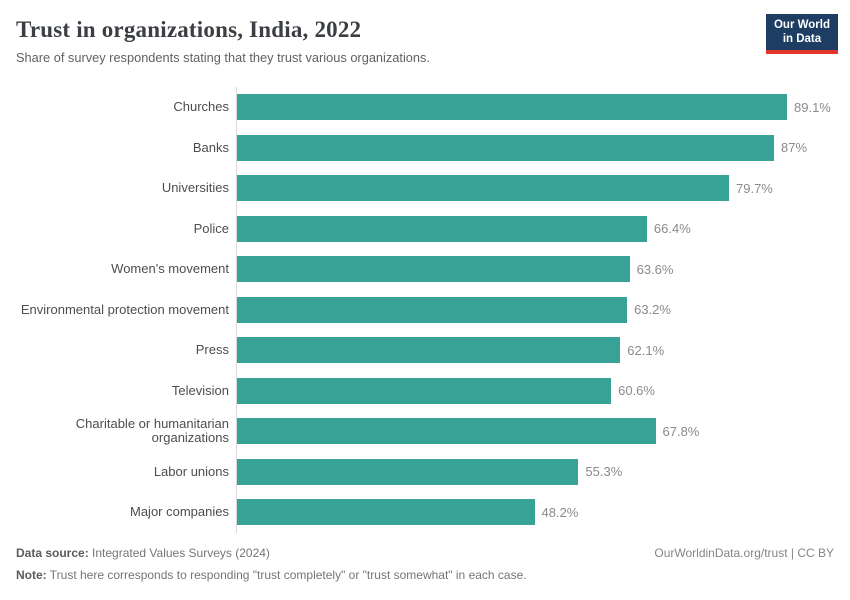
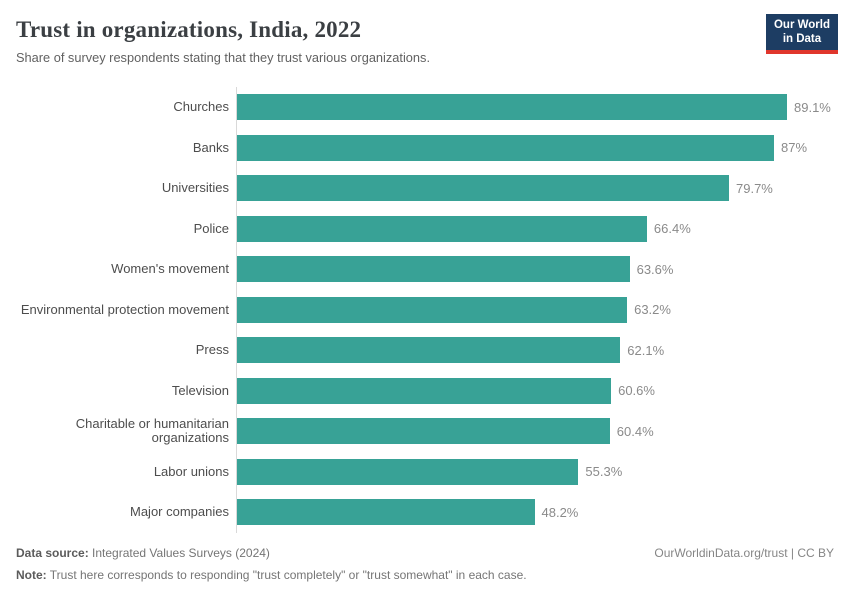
Charitable or humanitarian organizations: 67.8% -> 60.4%
